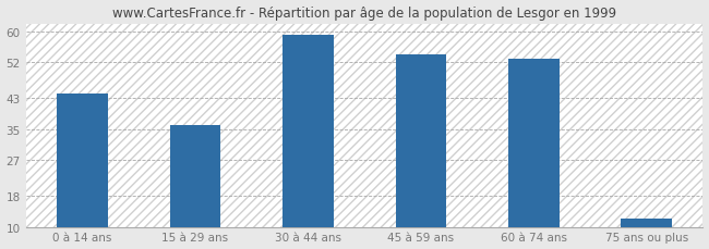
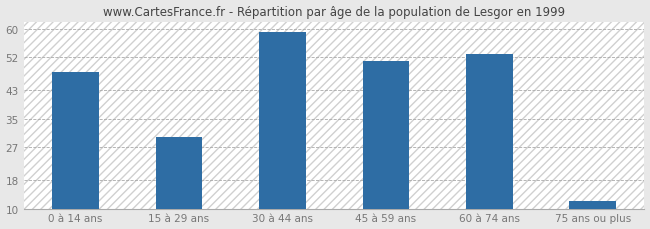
0 à 14 ans: 44 -> 48
15 à 29 ans: 36 -> 30
45 à 59 ans: 54 -> 51
